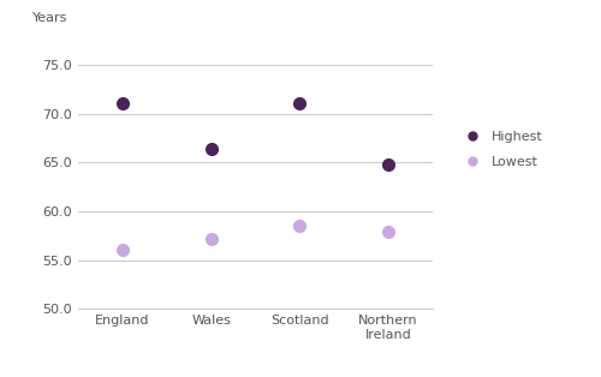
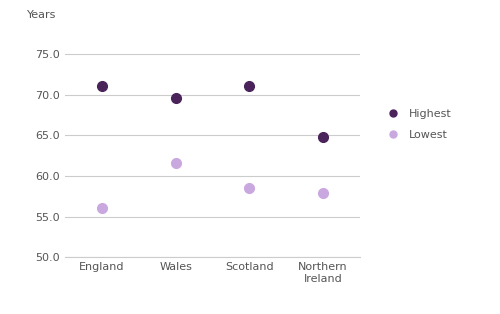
Highest/Wales: 66.4 -> 69.6
Lowest/Wales: 57.2 -> 61.6
